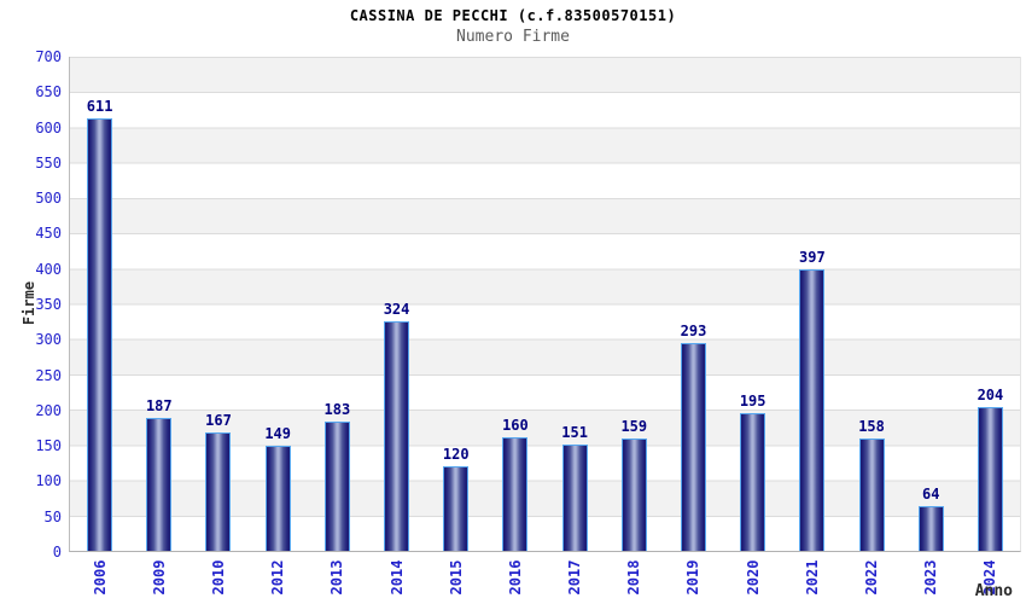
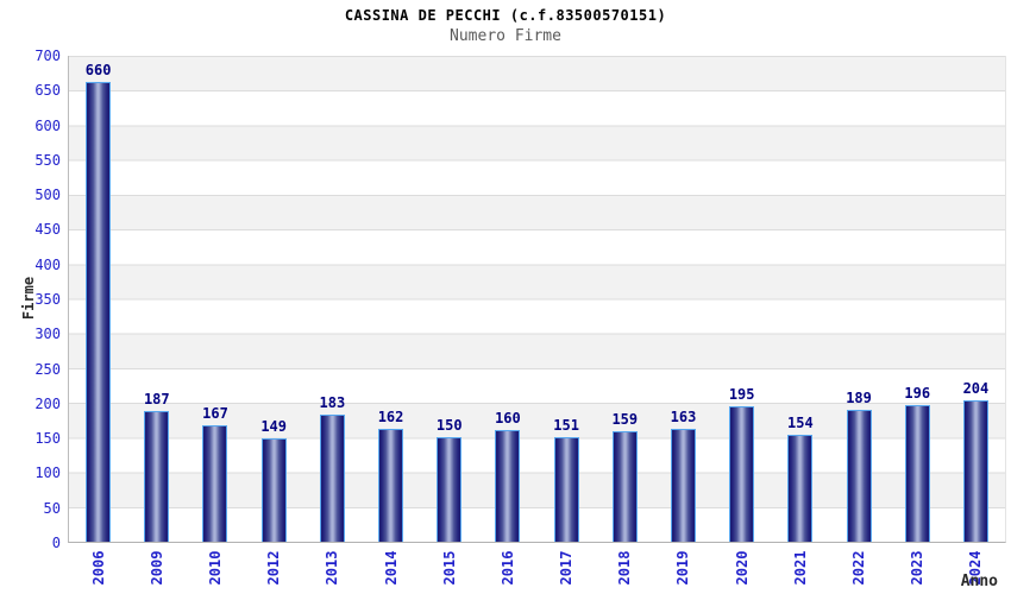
2006: 611 -> 660
2014: 324 -> 162
2015: 120 -> 150
2019: 293 -> 163
2021: 397 -> 154
2022: 158 -> 189
2023: 64 -> 196
